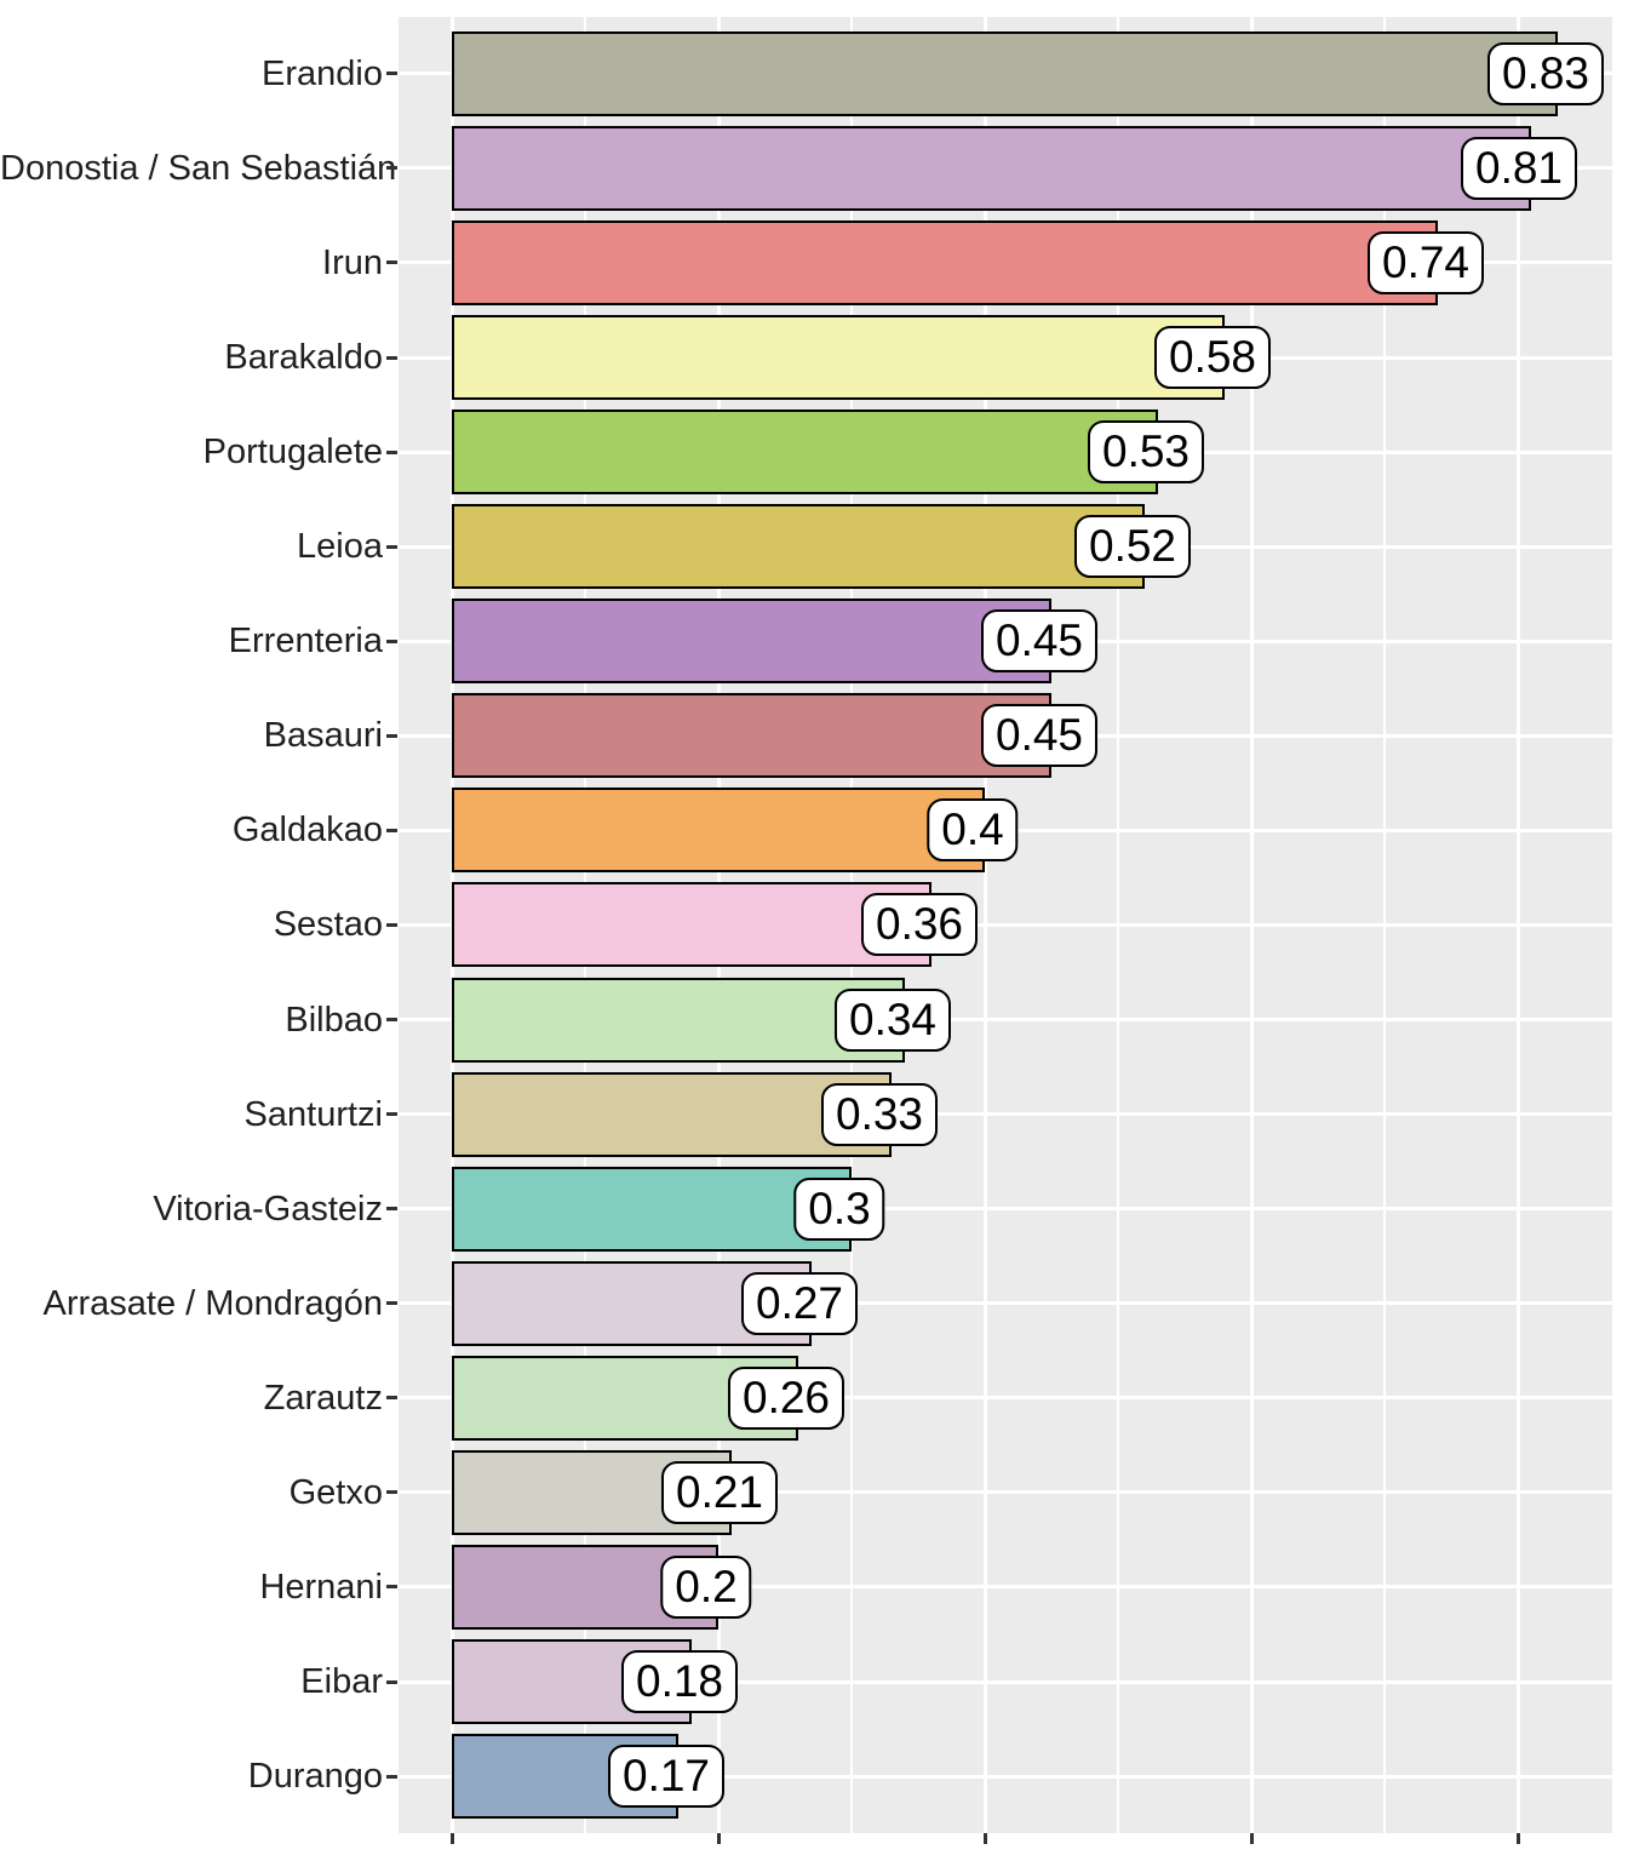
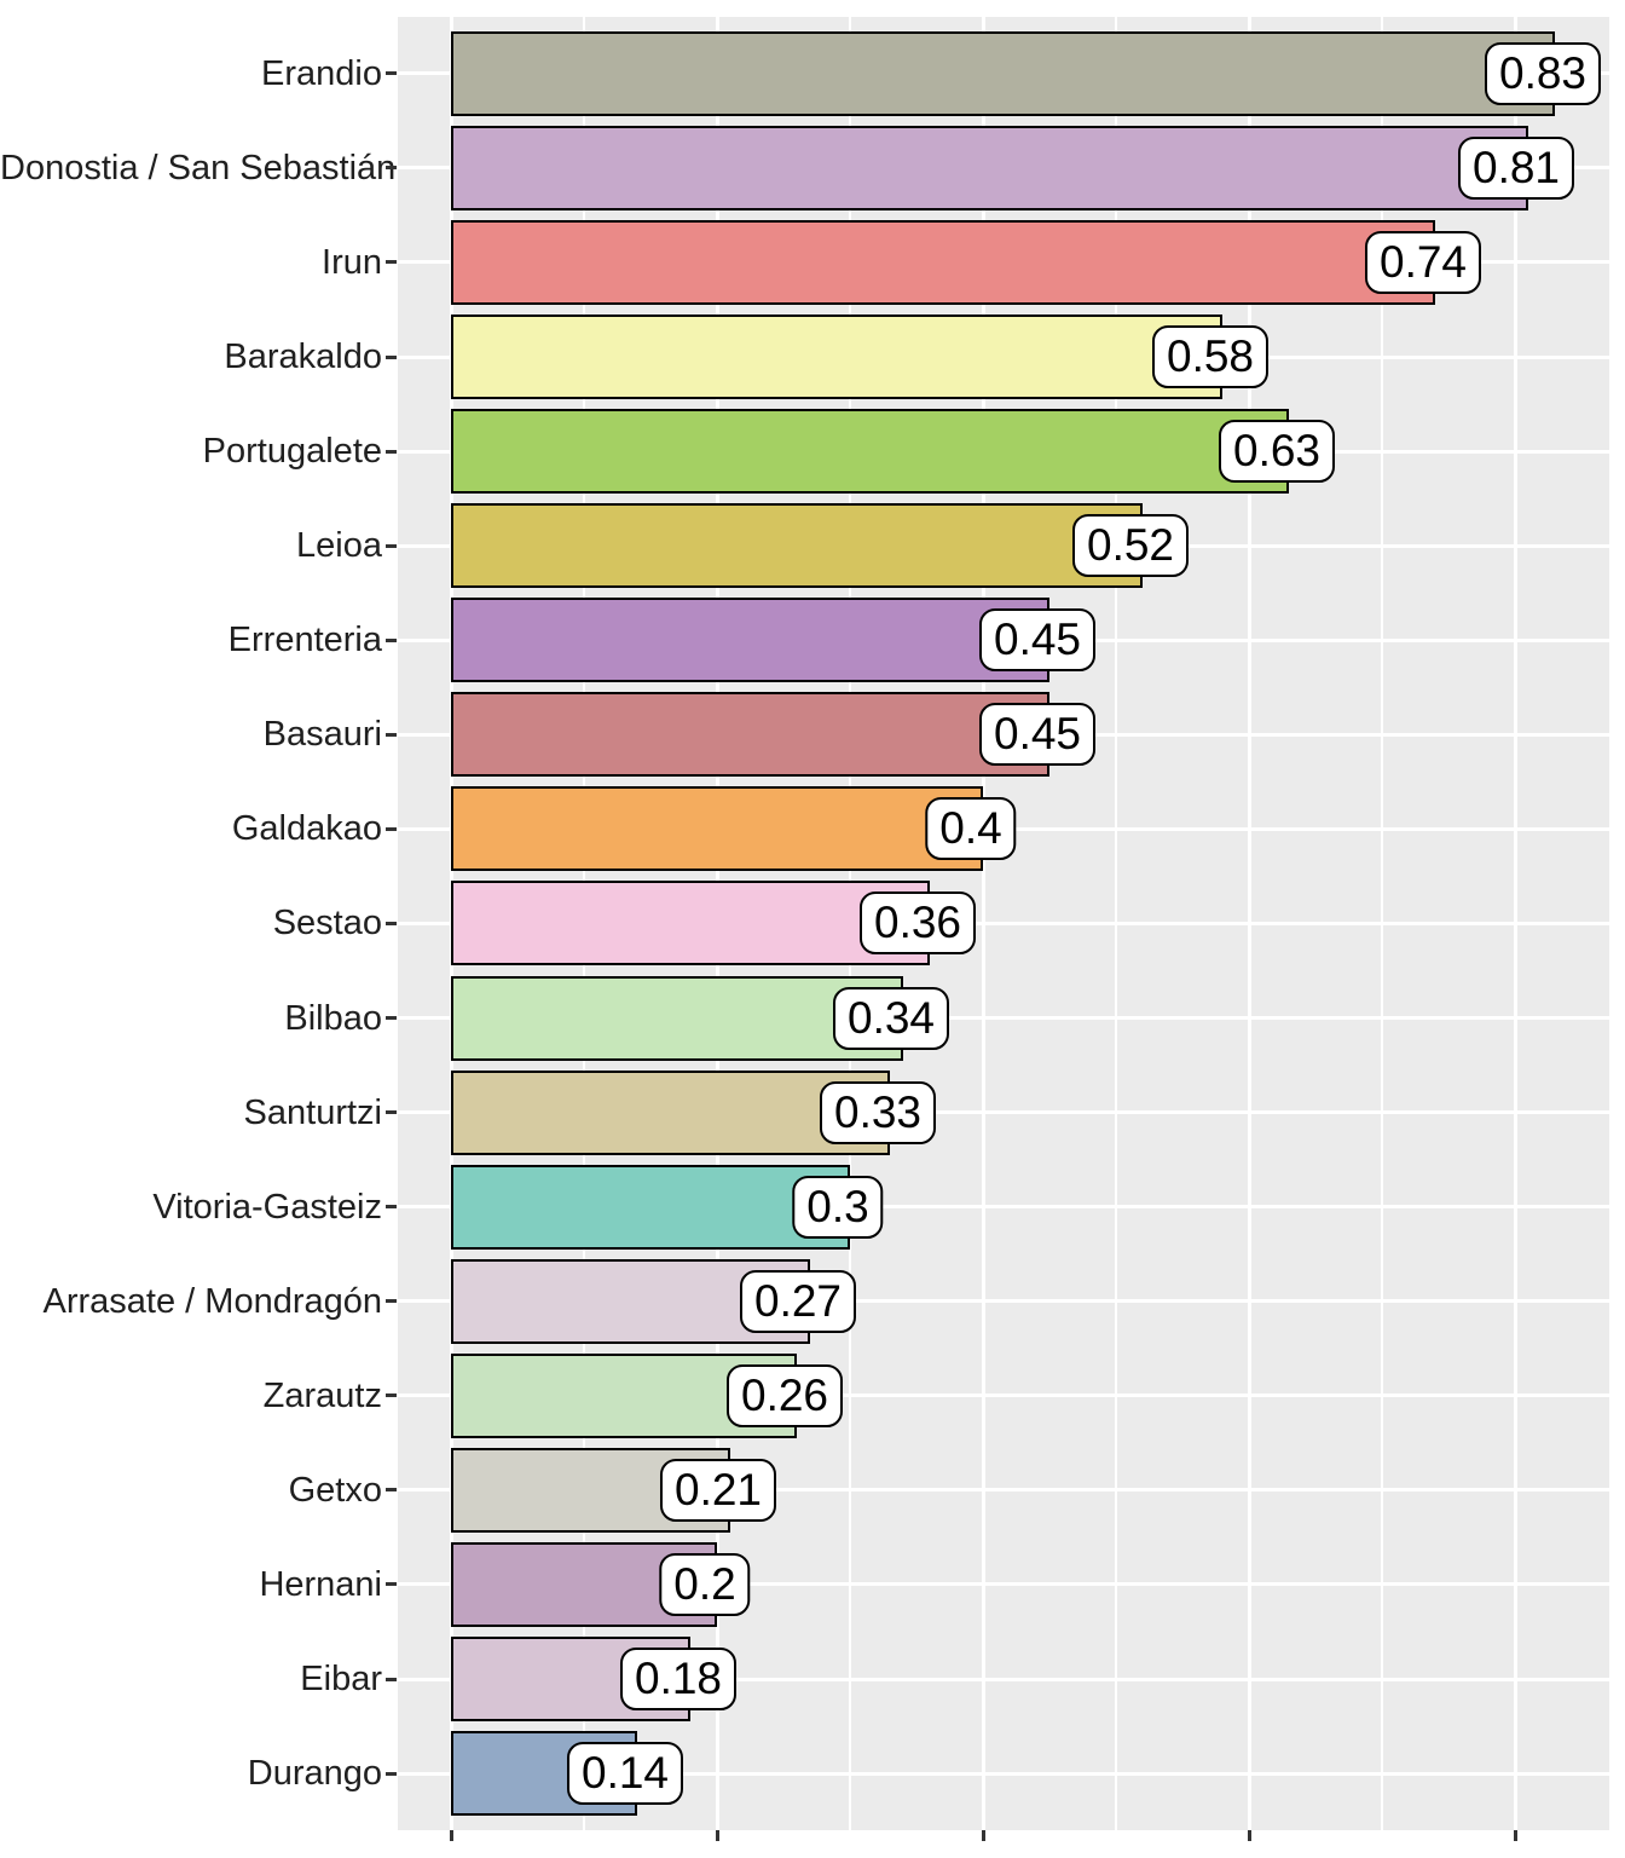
Portugalete: 0.53 -> 0.63
Durango: 0.17 -> 0.14
